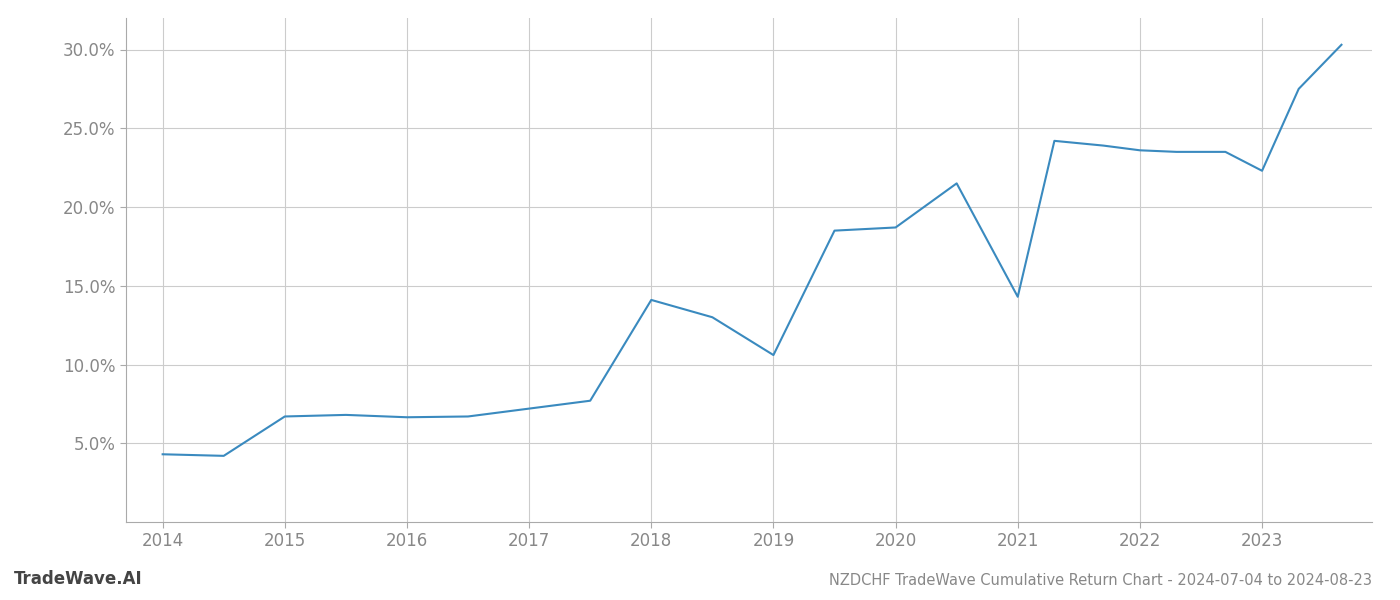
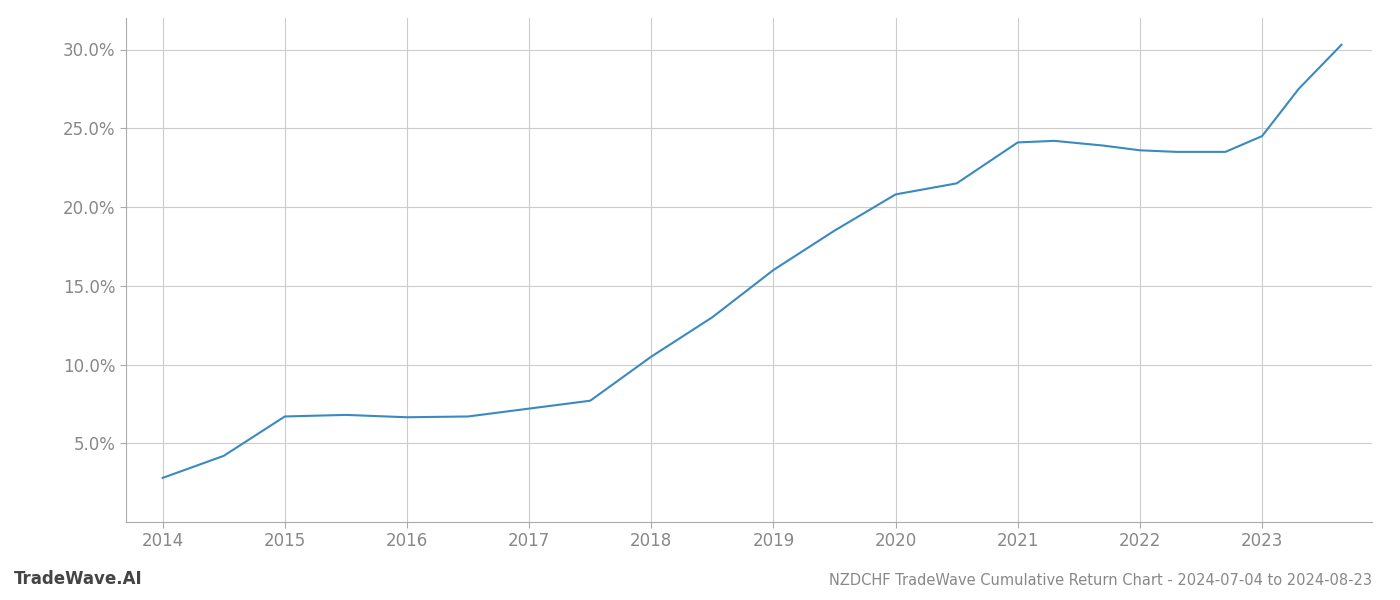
2014: 4.3% -> 2.8%
2018: 14.1% -> 10.5%
2019: 10.6% -> 16.0%
2020: 18.7% -> 20.8%
2021: 14.3% -> 24.1%
2023: 22.3% -> 24.5%
